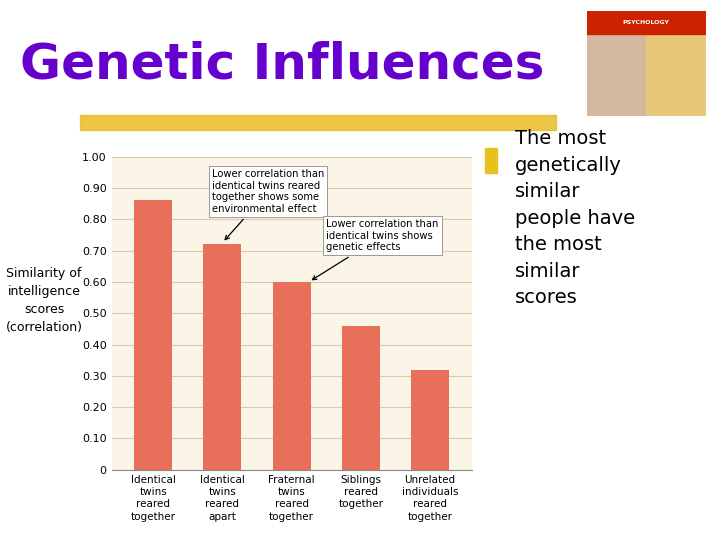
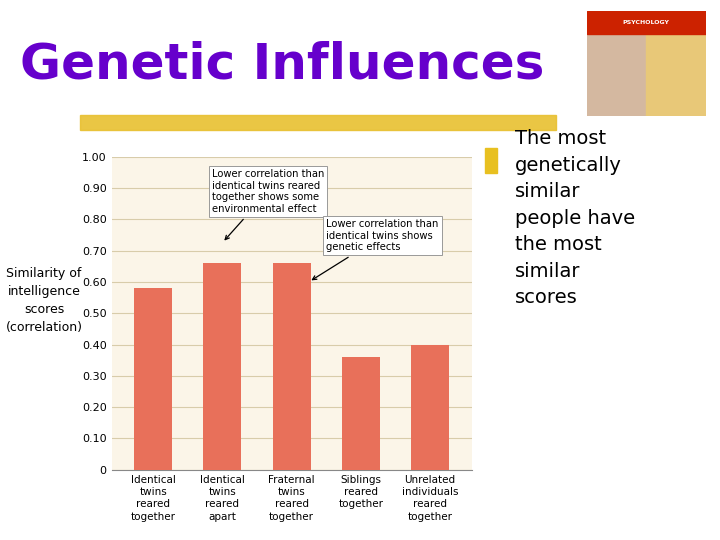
Identical twins reared together: 0.86 -> 0.58
Identical twins reared apart: 0.72 -> 0.66
Fraternal twins reared together: 0.60 -> 0.66
Siblings reared together: 0.46 -> 0.36
Unrelated individuals reared together: 0.32 -> 0.40
